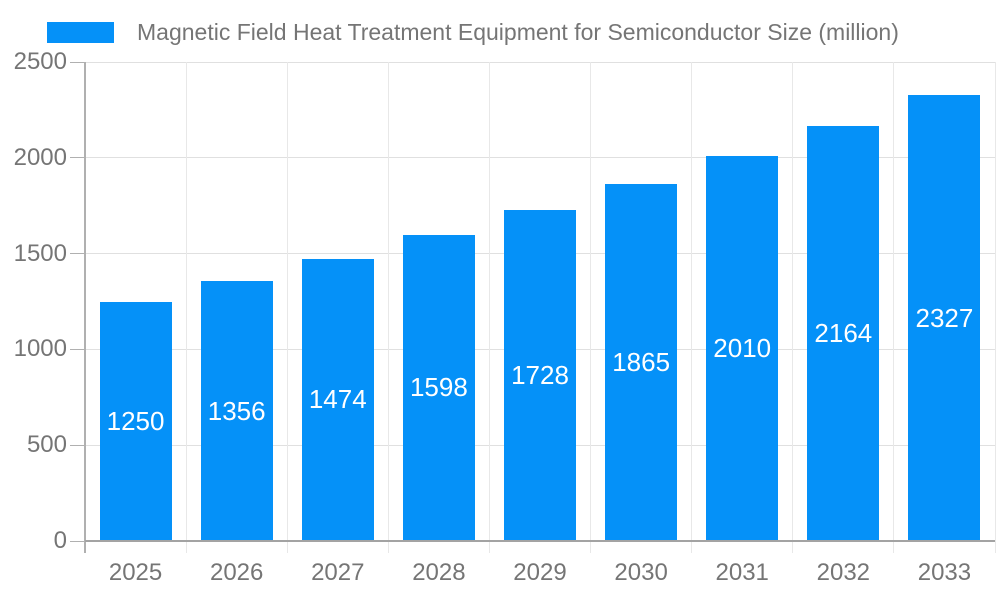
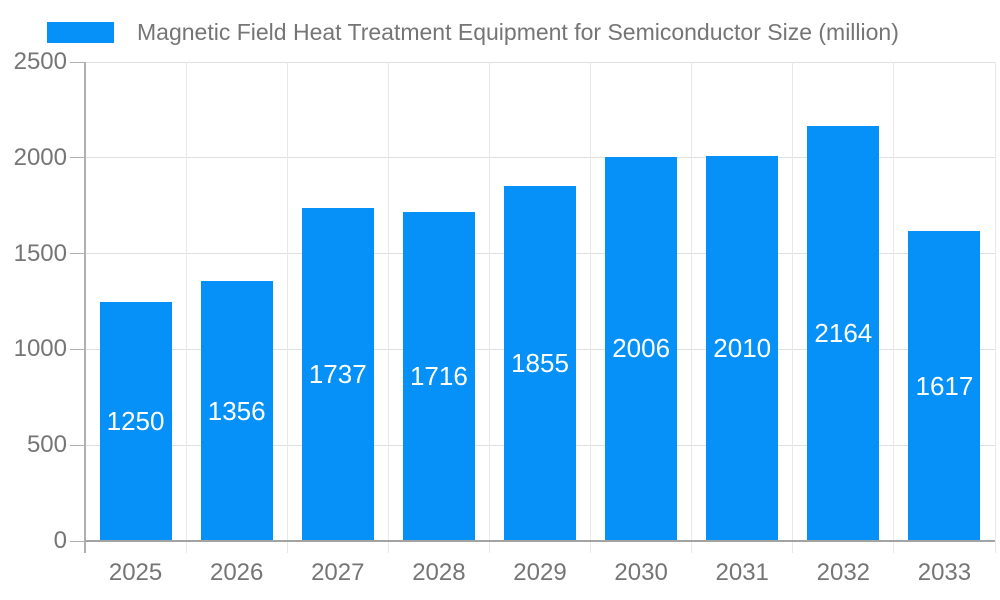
2027: 1474 -> 1737
2028: 1598 -> 1716
2029: 1728 -> 1855
2030: 1865 -> 2006
2033: 2327 -> 1617
